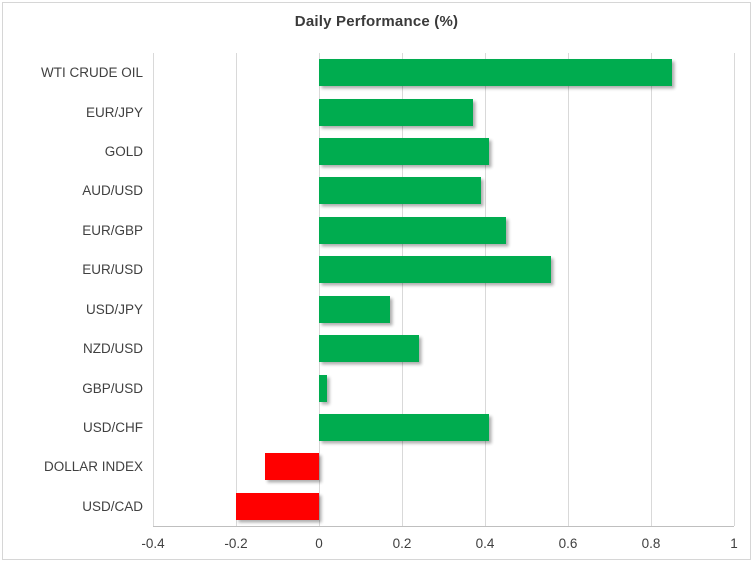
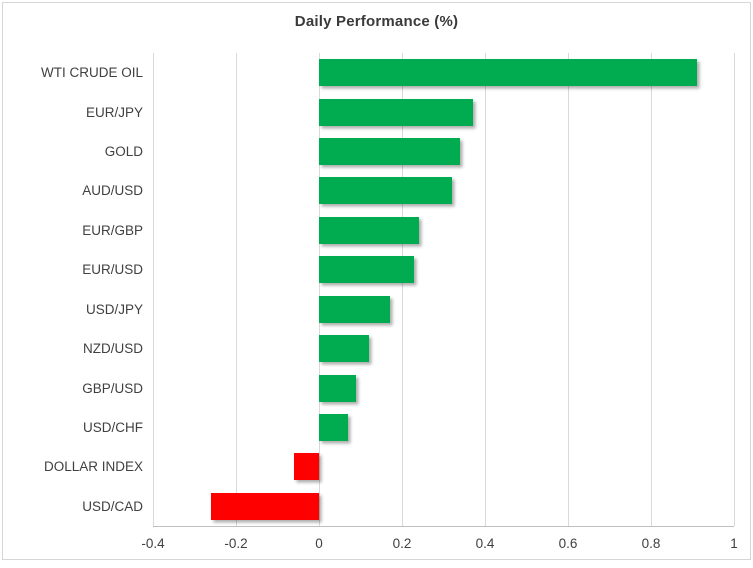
WTI CRUDE OIL: 0.85 -> 0.91
GOLD: 0.41 -> 0.34
AUD/USD: 0.39 -> 0.32
EUR/GBP: 0.45 -> 0.24
EUR/USD: 0.56 -> 0.23
NZD/USD: 0.24 -> 0.12
GBP/USD: 0.02 -> 0.09
USD/CHF: 0.41 -> 0.07
DOLLAR INDEX: -0.13 -> -0.06
USD/CAD: -0.20 -> -0.26
